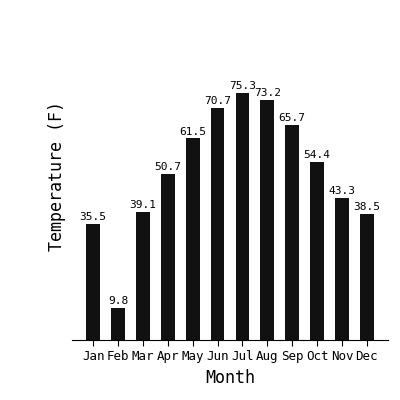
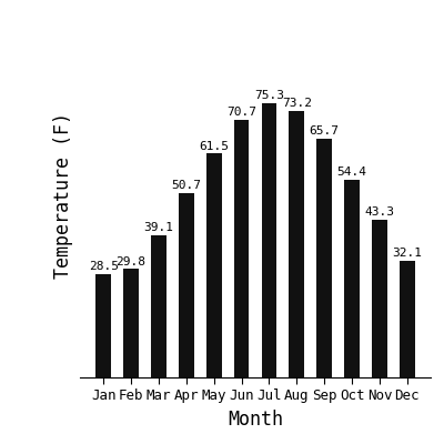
Jan: 35.5 -> 28.5
Feb: 9.8 -> 29.8
Dec: 38.5 -> 32.1
